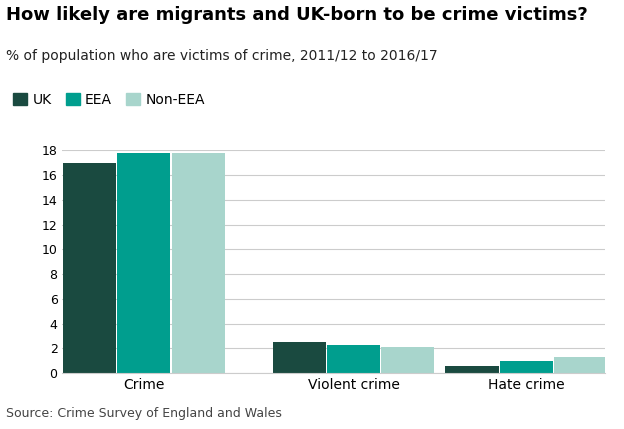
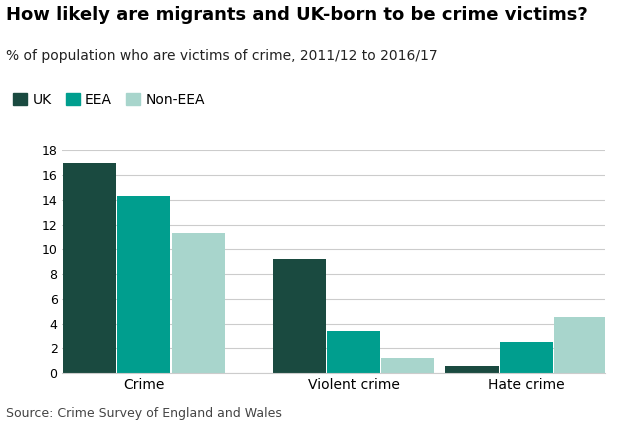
EEA/Crime: 17.8 -> 14.3
Non-EEA/Crime: 17.8 -> 11.3
UK/Violent crime: 2.5 -> 9.2
EEA/Violent crime: 2.3 -> 3.4
Non-EEA/Violent crime: 2.1 -> 1.2
EEA/Hate crime: 1.0 -> 2.5
Non-EEA/Hate crime: 1.3 -> 4.5
